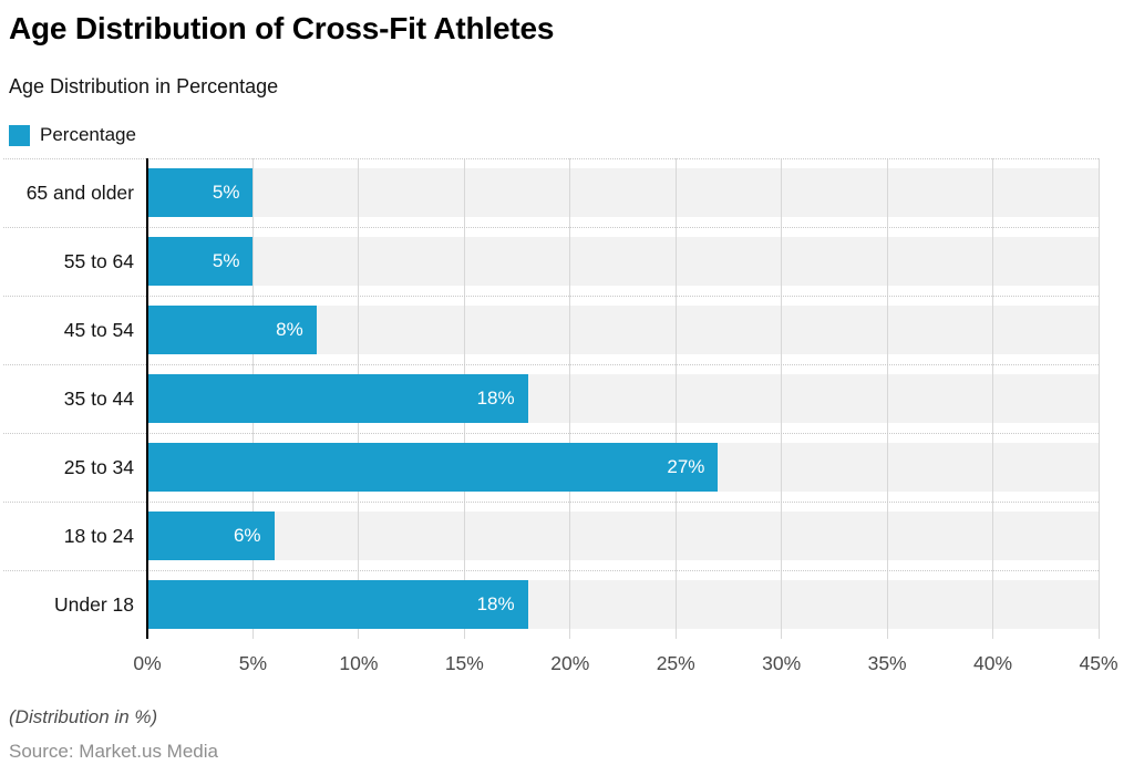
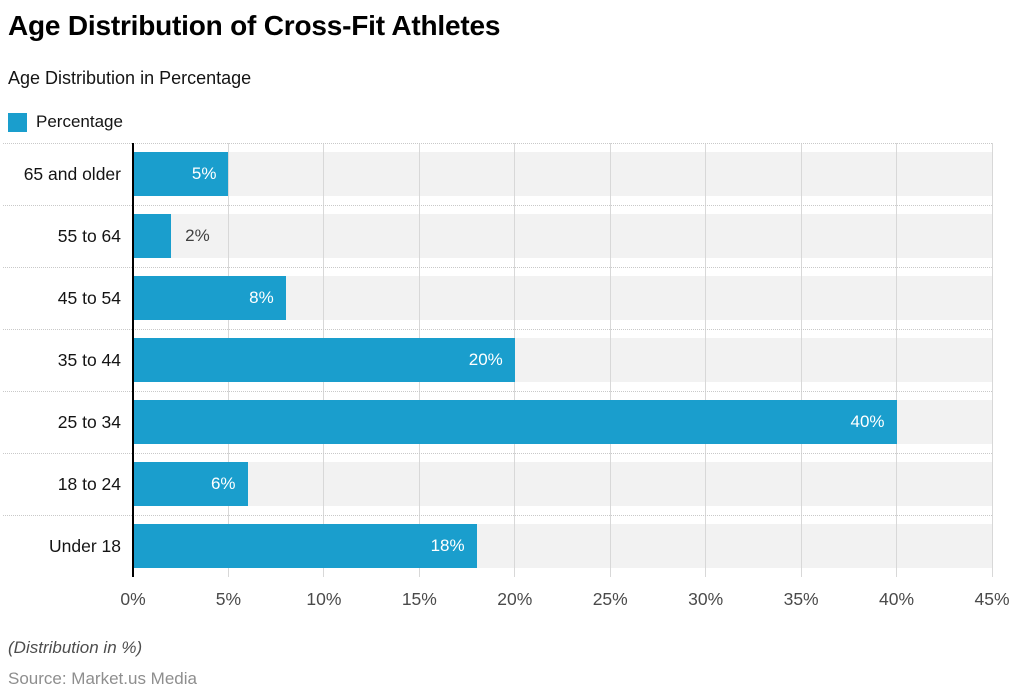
55 to 64: 5% -> 2%
35 to 44: 18% -> 20%
25 to 34: 27% -> 40%
